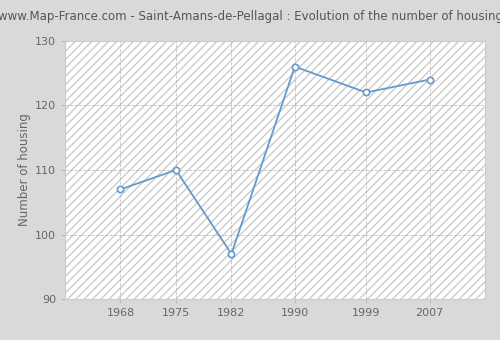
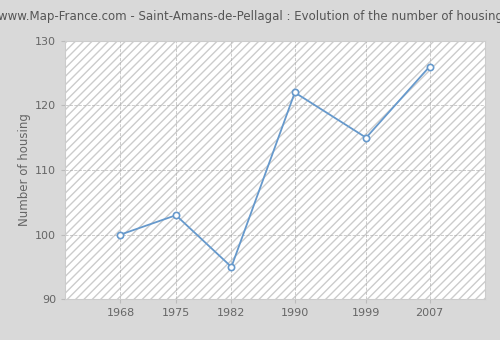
1968: 107 -> 100
1975: 110 -> 103
1982: 97 -> 95
1990: 126 -> 122
1999: 122 -> 115
2007: 124 -> 126
